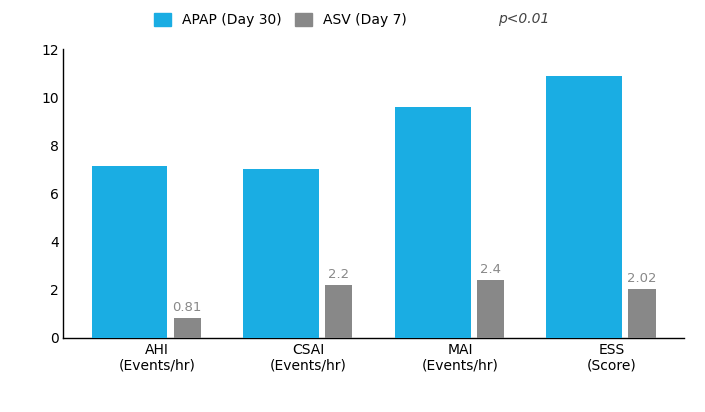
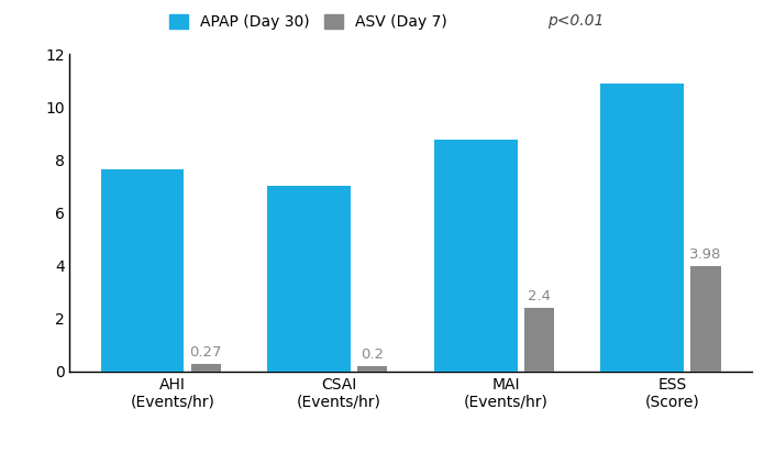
APAP (Day 30)/AHI (Events/hr): 7.15 -> 7.63
ASV (Day 7)/AHI (Events/hr): 0.81 -> 0.27
ASV (Day 7)/CSAI (Events/hr): 2.2 -> 0.2
APAP (Day 30)/MAI (Events/hr): 9.60 -> 8.78
ASV (Day 7)/ESS (Score): 2.02 -> 3.98
